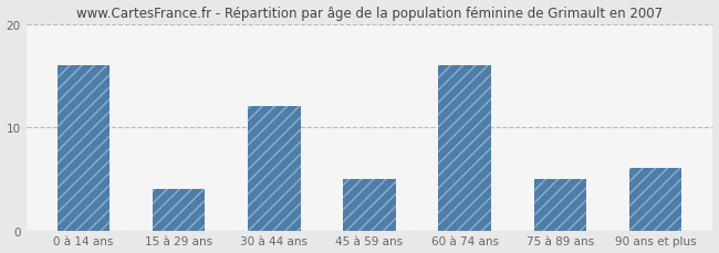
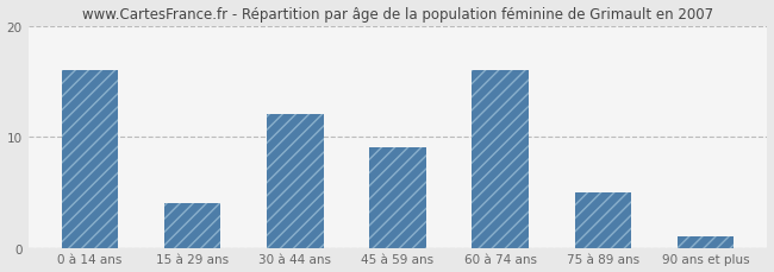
45 à 59 ans: 5 -> 9
90 ans et plus: 6 -> 1
